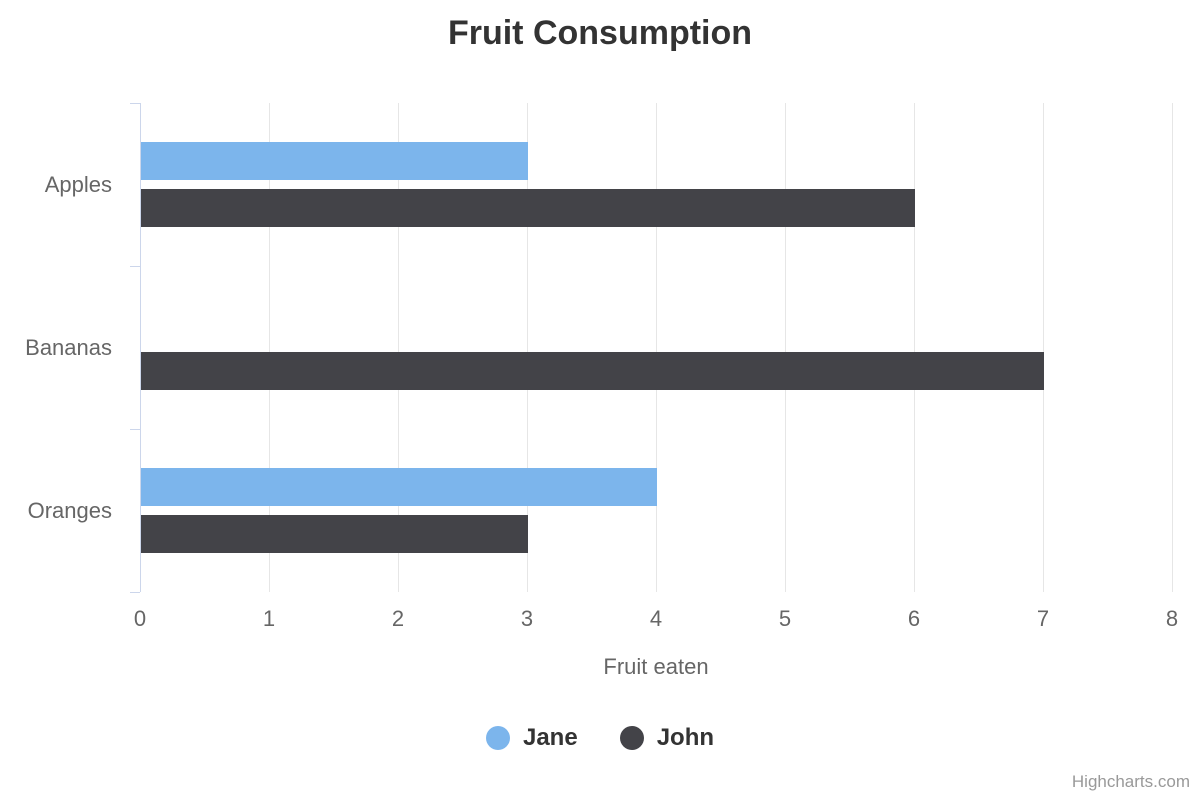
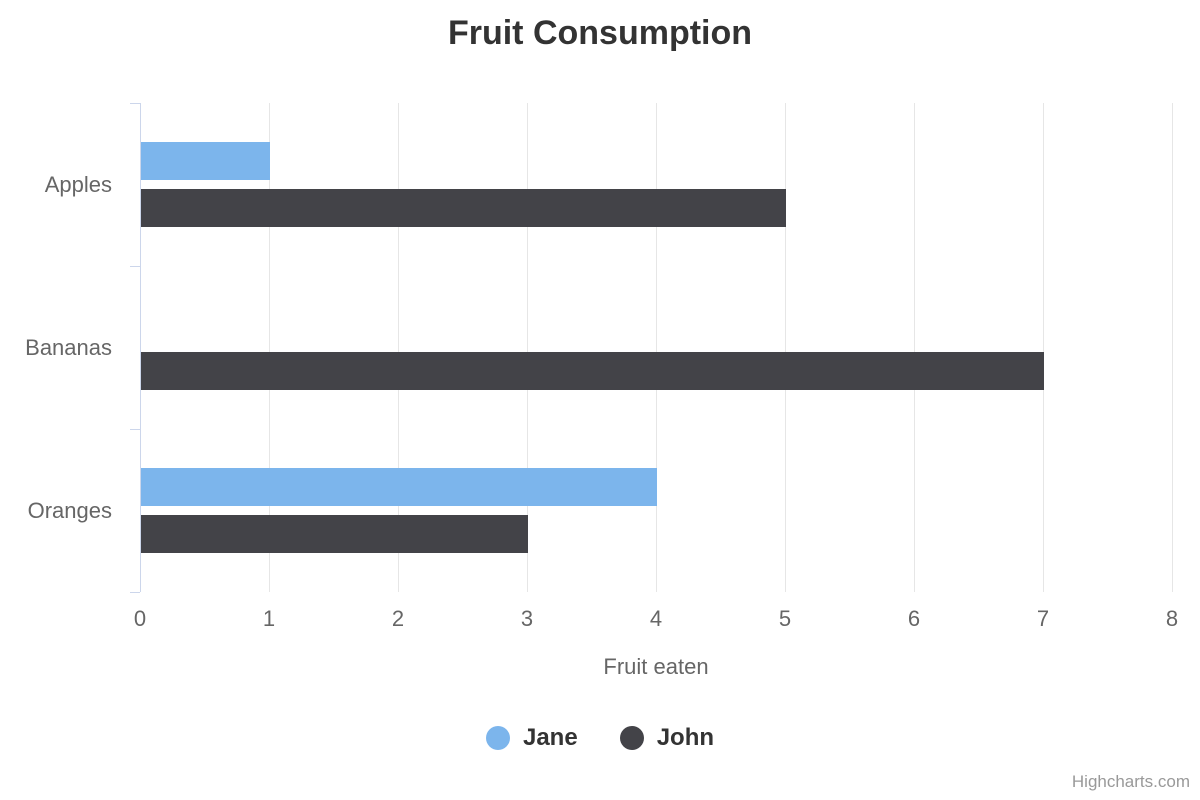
Jane/Apples: 3 -> 1
John/Apples: 6 -> 5
